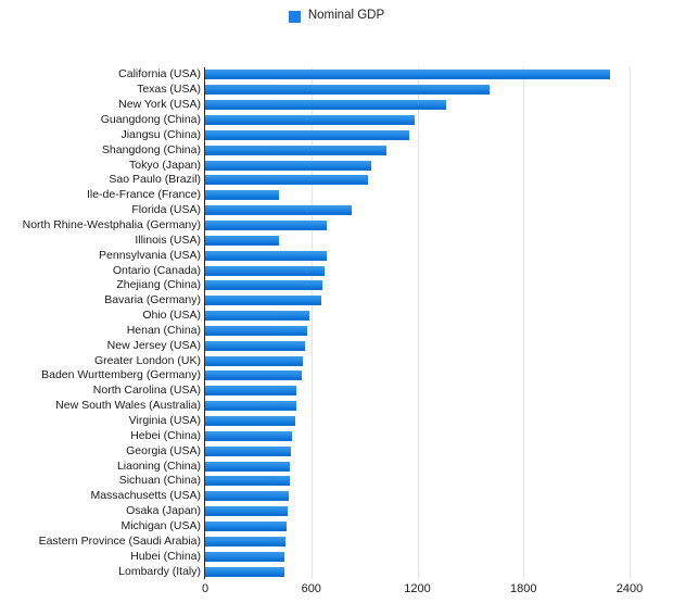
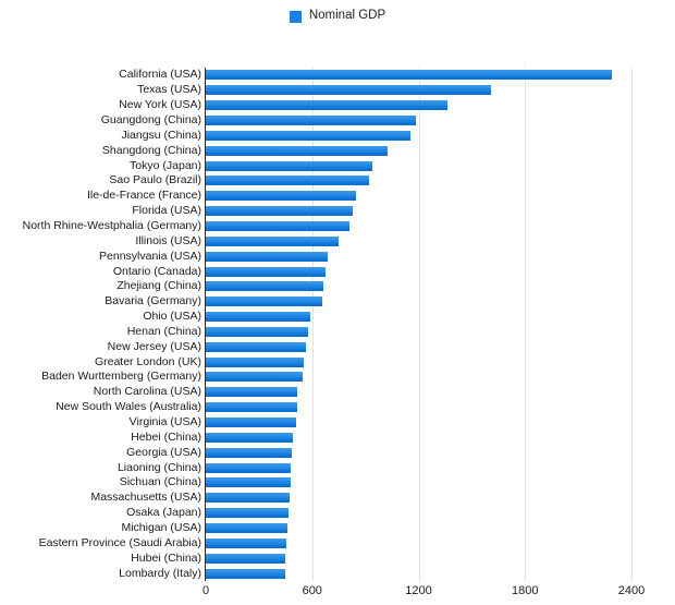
Ile-de-France (France): 420 -> 840
North Rhine-Westphalia (Germany): 690 -> 810
Illinois (USA): 420 -> 750
